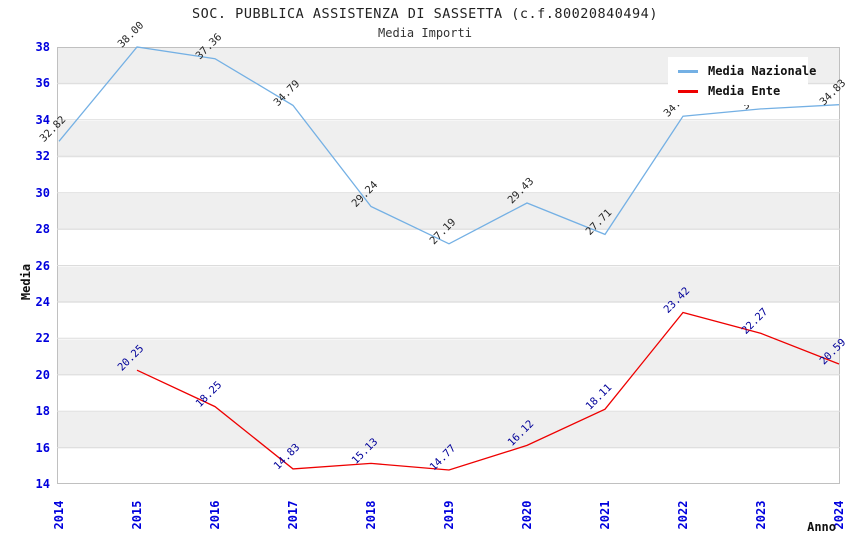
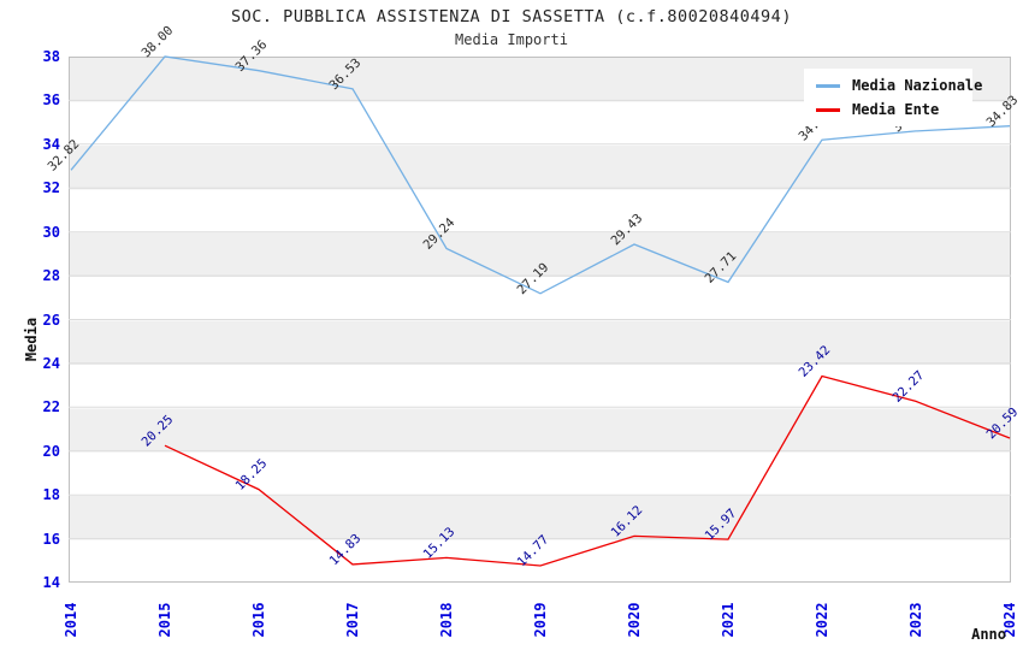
Media Nazionale/2017: 34.79 -> 36.53
Media Ente/2021: 18.11 -> 15.97
